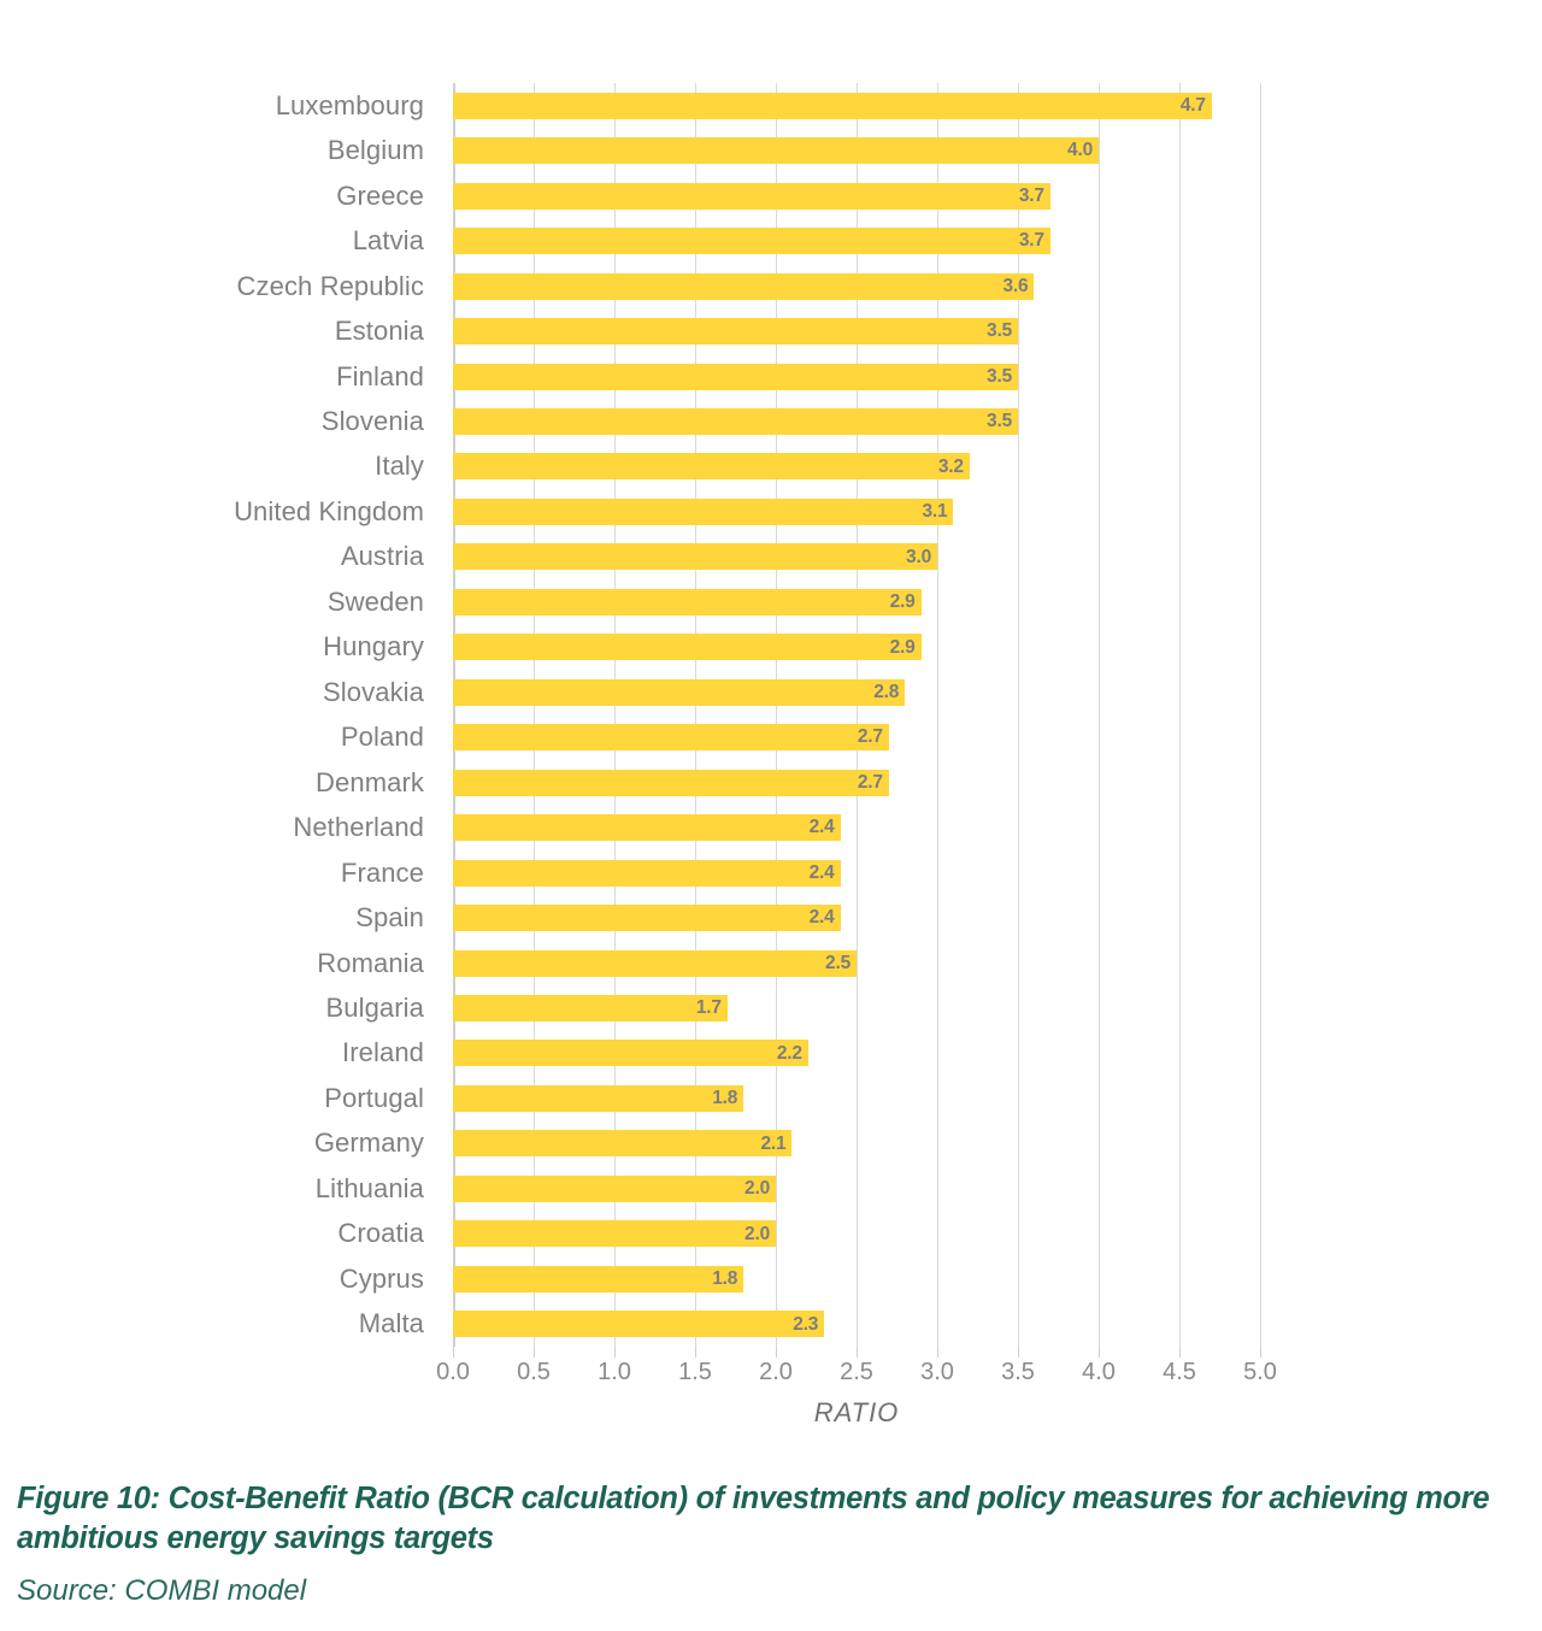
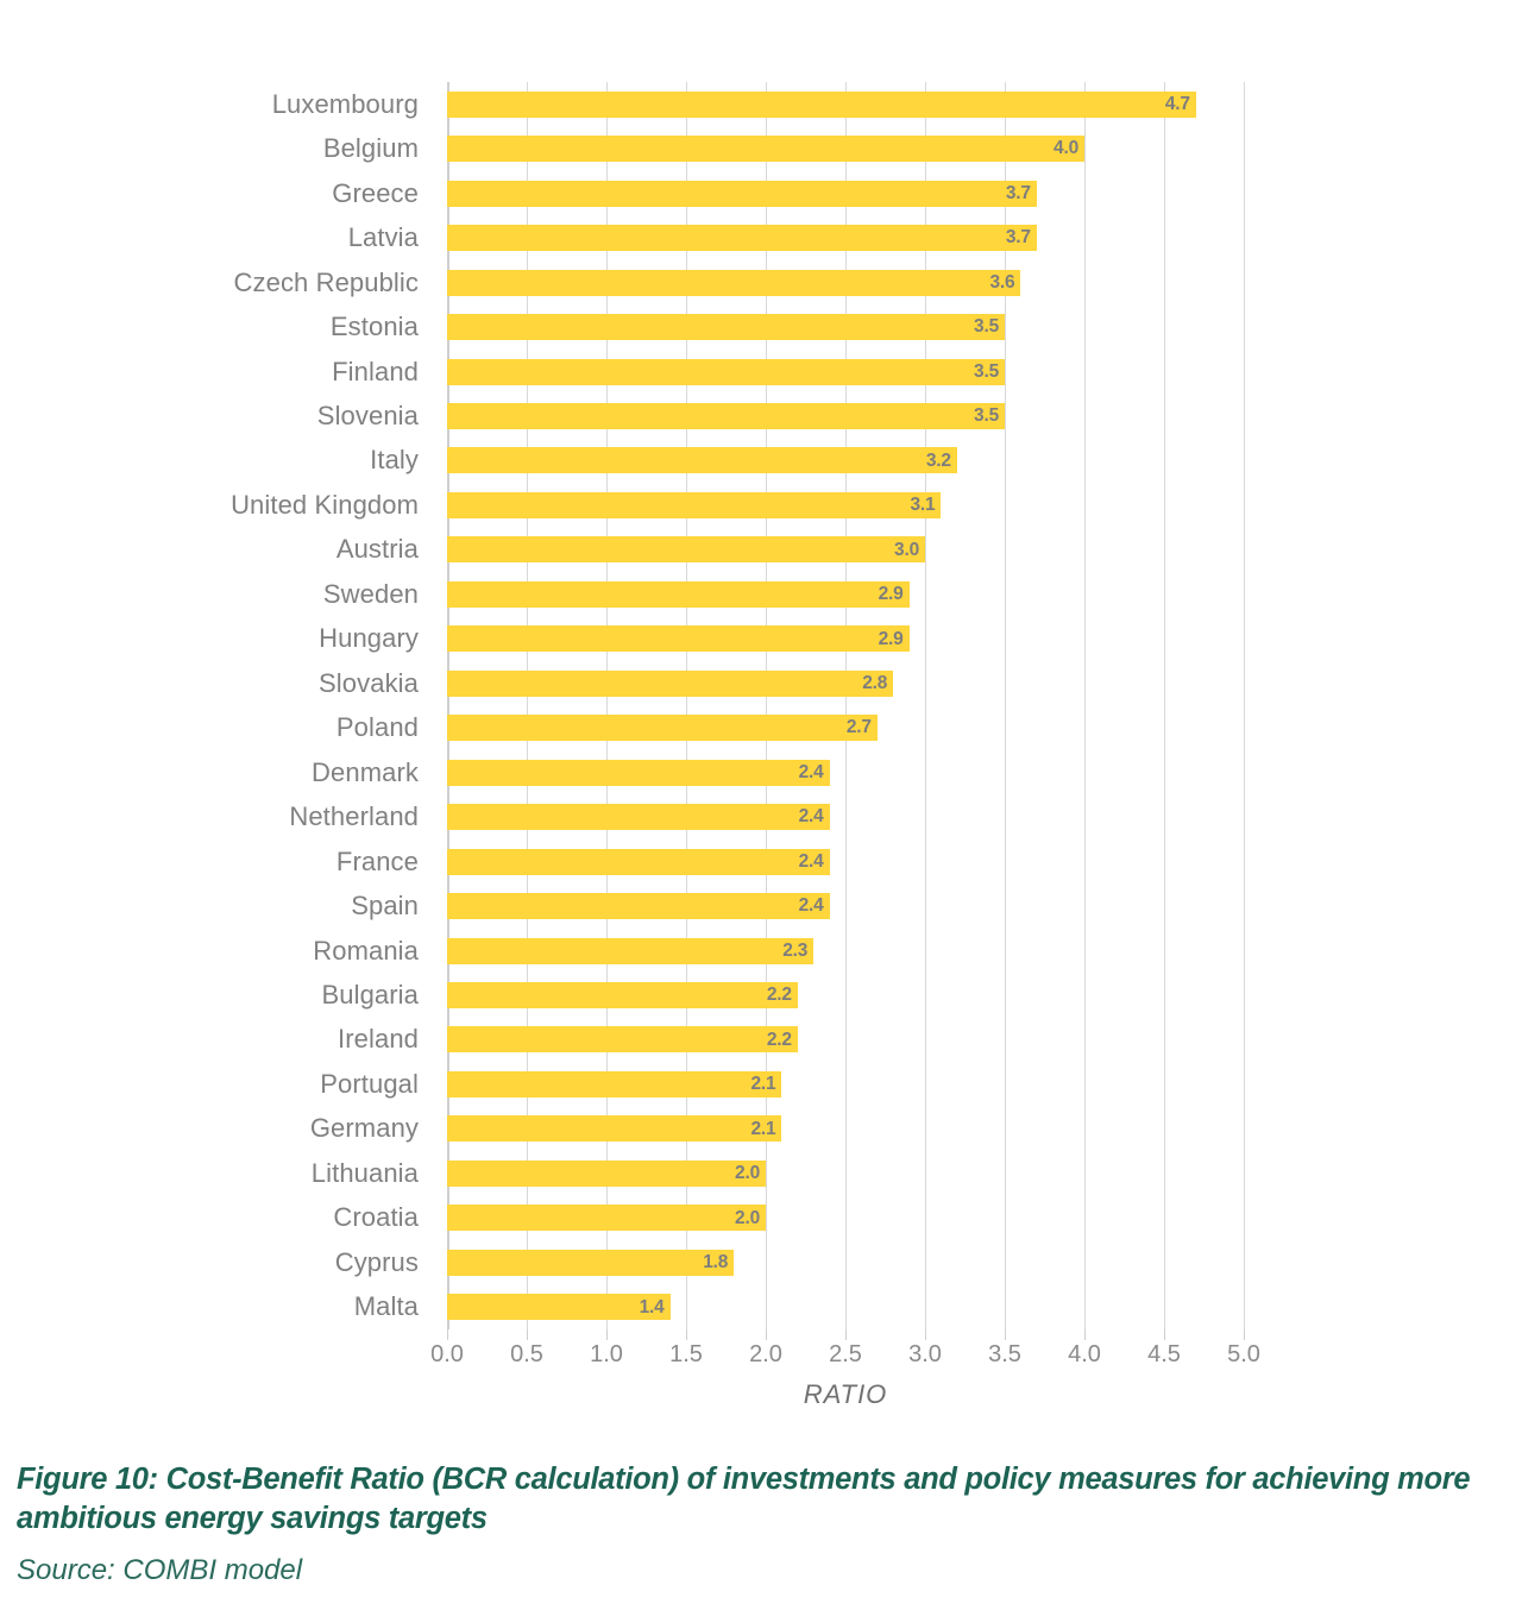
Denmark: 2.7 -> 2.4
Romania: 2.5 -> 2.3
Bulgaria: 1.7 -> 2.2
Portugal: 1.8 -> 2.1
Malta: 2.3 -> 1.4
